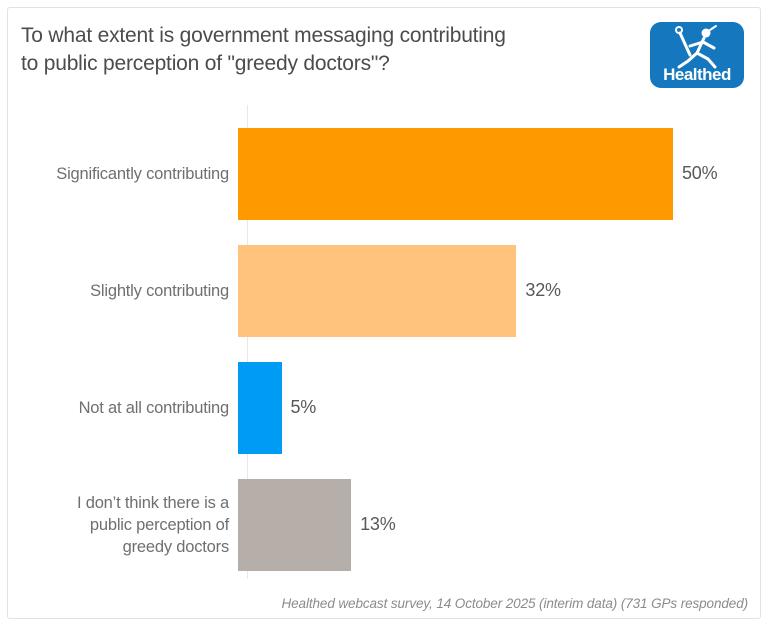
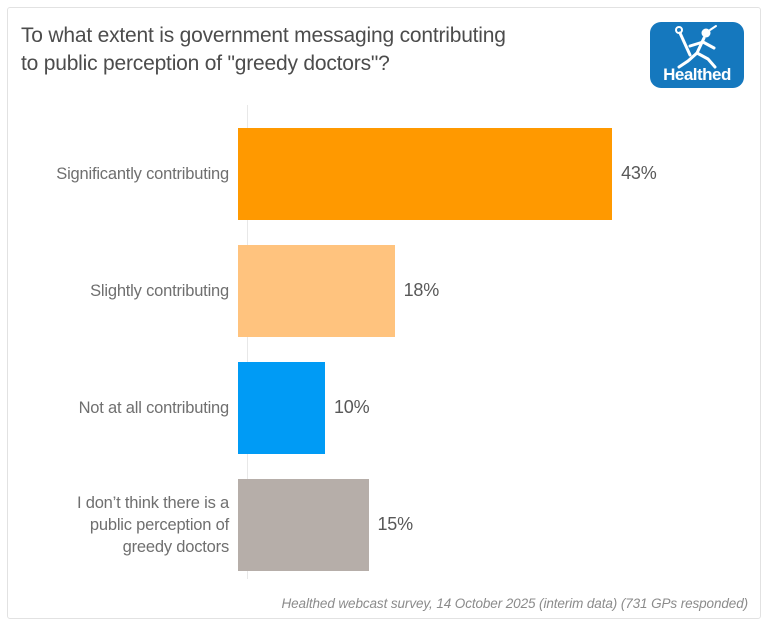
Significantly contributing: 50% -> 43%
Slightly contributing: 32% -> 18%
Not at all contributing: 5% -> 10%
I don’t think there is a public perception of greedy doctors: 13% -> 15%
